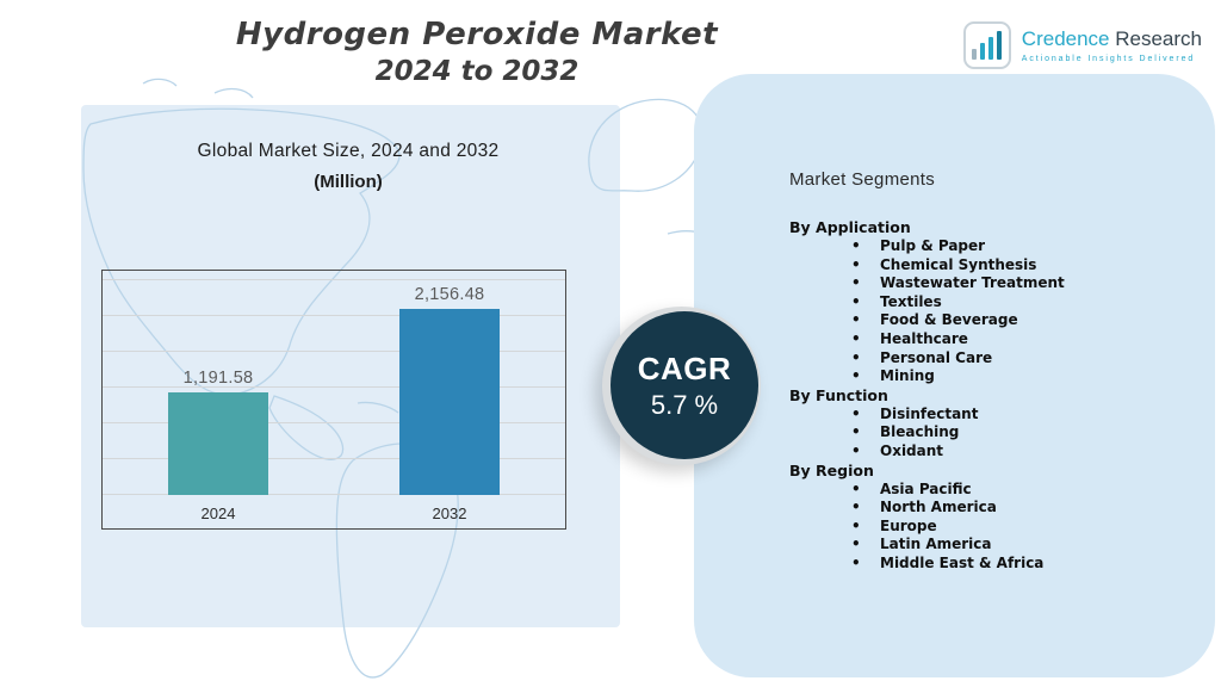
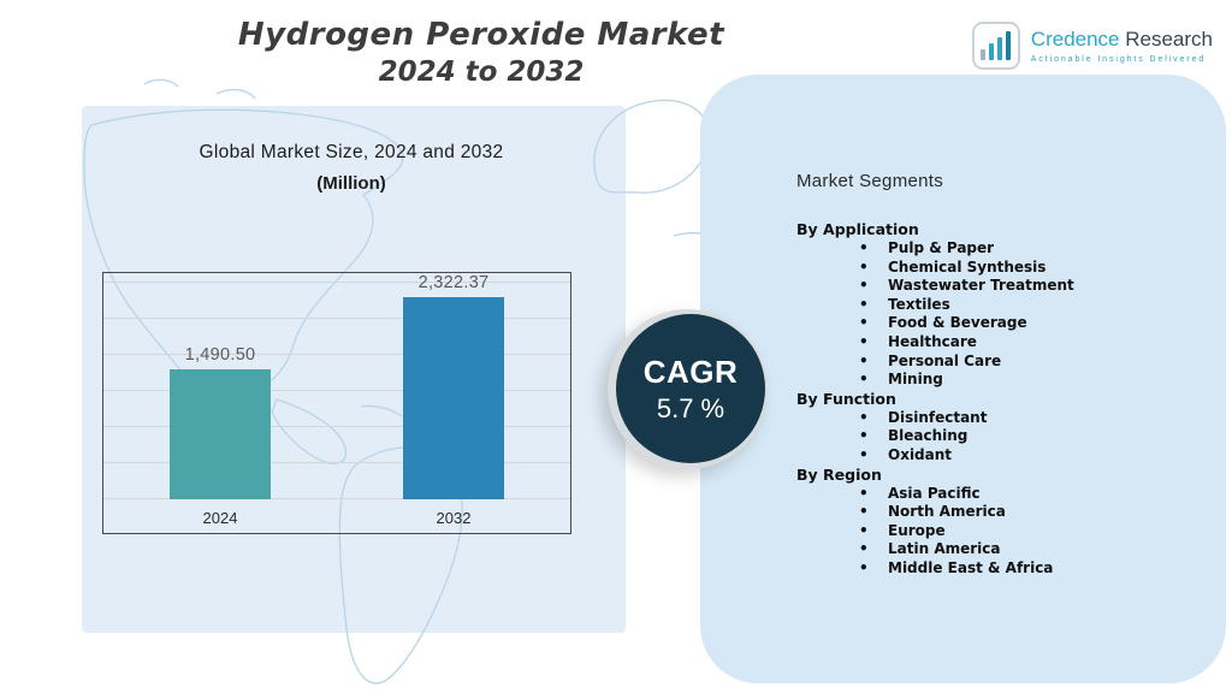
2024: 1,191.58 -> 1,490.50
2032: 2,156.48 -> 2,322.37
